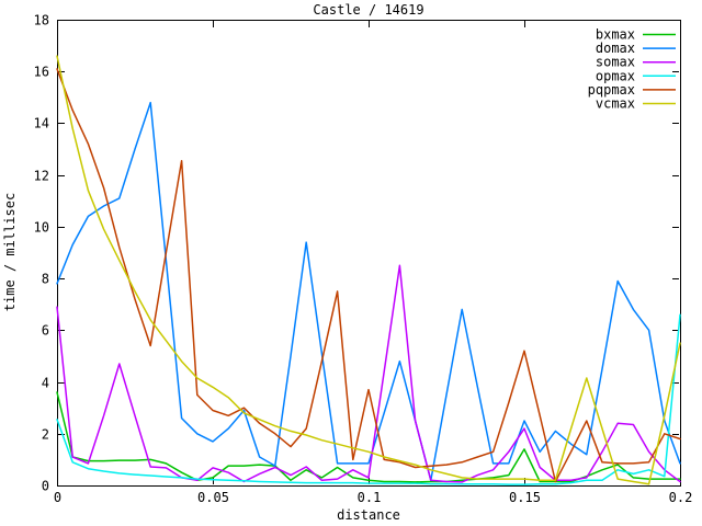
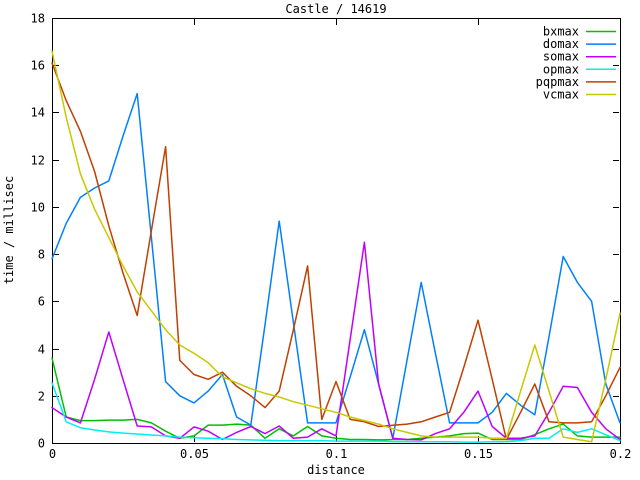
somax/0: 6.9 -> 1.5
pqpmax/0.1: 3.7 -> 2.6
bxmax/0.15: 1.4 -> 0.4
domax/0.15: 2.5 -> 0.8
opmax/0.2: 6.6 -> 0.1
pqpmax/0.2: 1.8 -> 3.2
